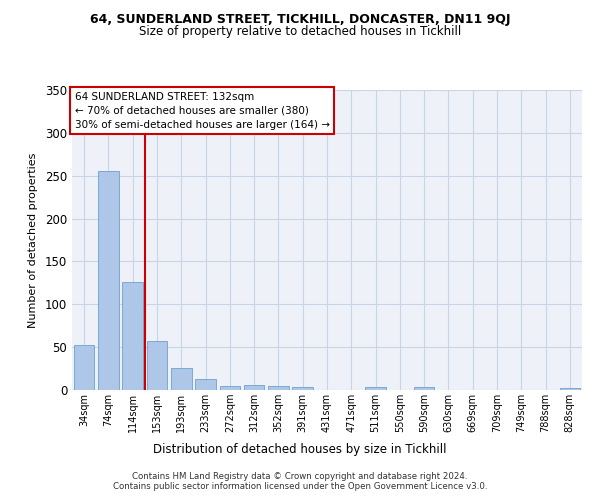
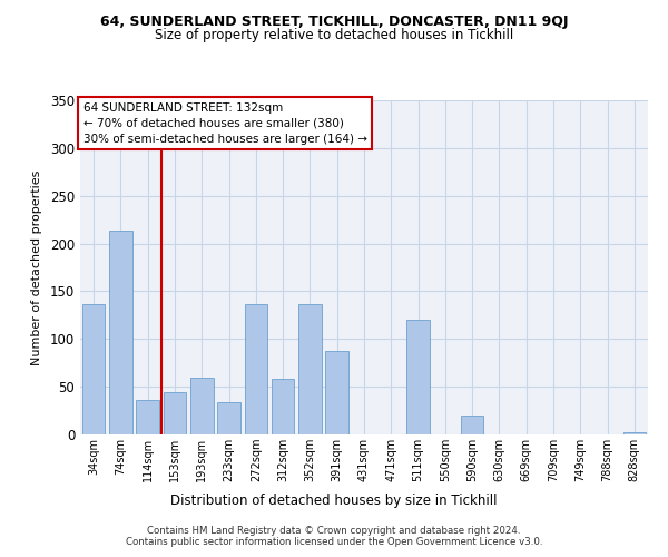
34sqm: 52 -> 136
74sqm: 256 -> 214
114sqm: 126 -> 36
153sqm: 57 -> 44
193sqm: 26 -> 60
233sqm: 13 -> 34
272sqm: 5 -> 136
312sqm: 6 -> 58
352sqm: 5 -> 136
391sqm: 3 -> 88
511sqm: 4 -> 120
590sqm: 3 -> 20
